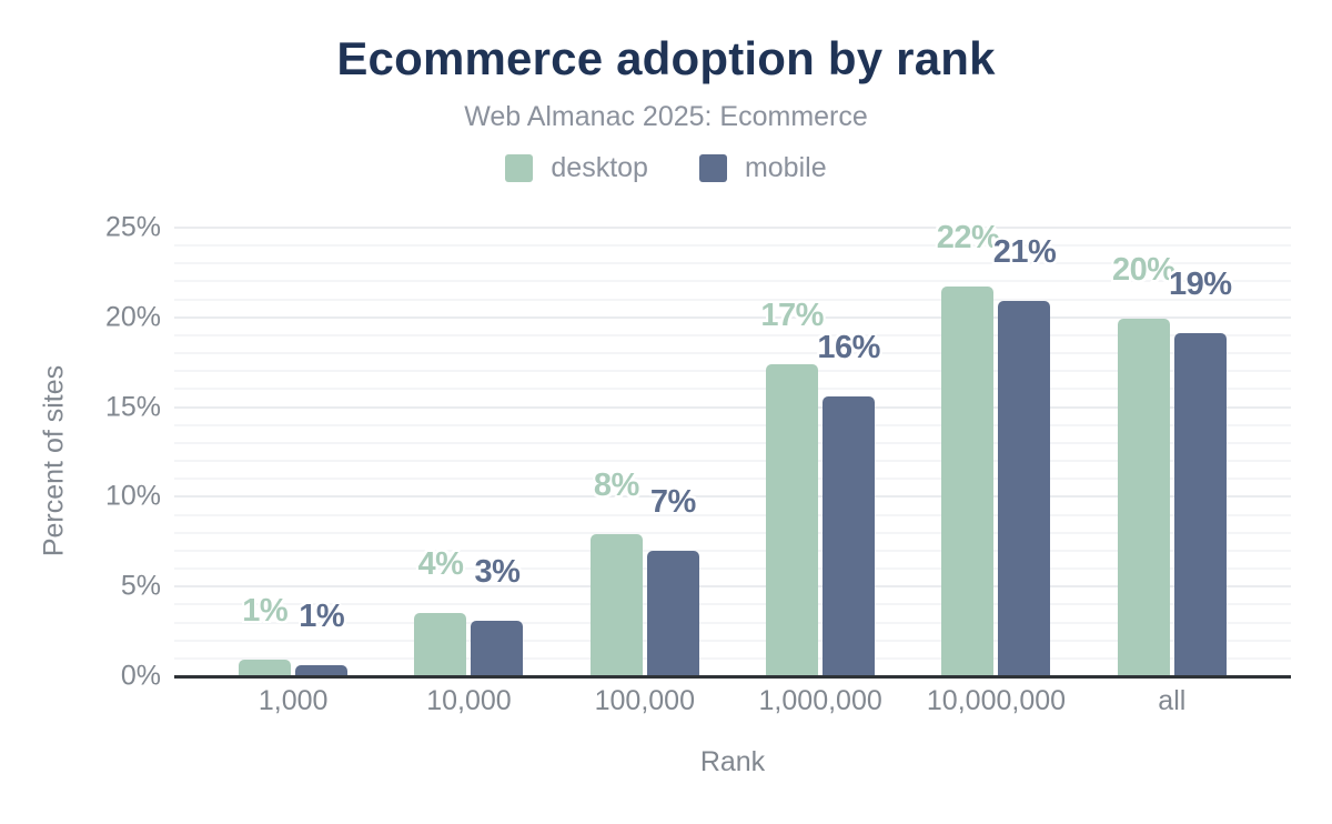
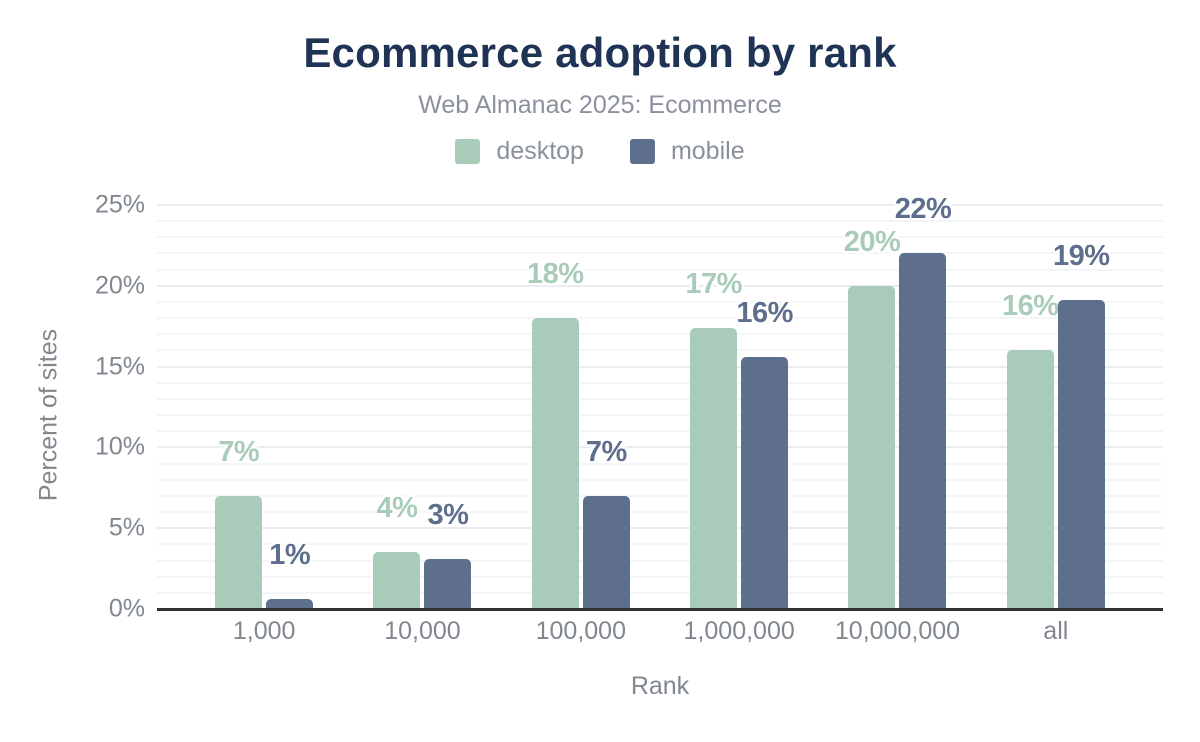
desktop/1,000: 1% -> 7%
desktop/100,000: 8% -> 18%
desktop/10,000,000: 22% -> 20%
mobile/10,000,000: 21% -> 22%
desktop/all: 20% -> 16%
